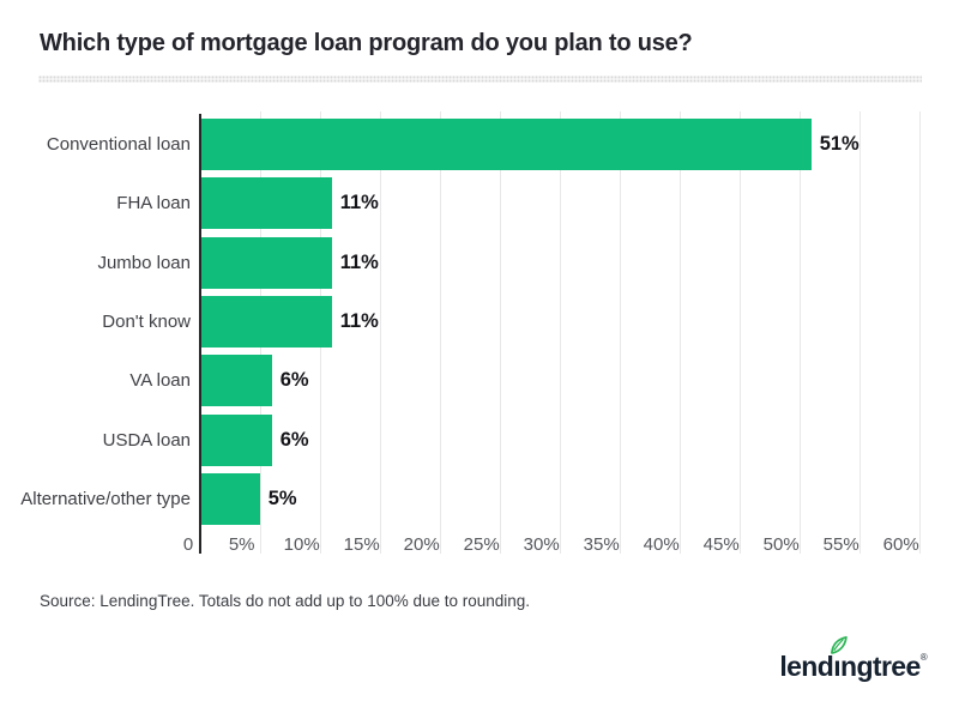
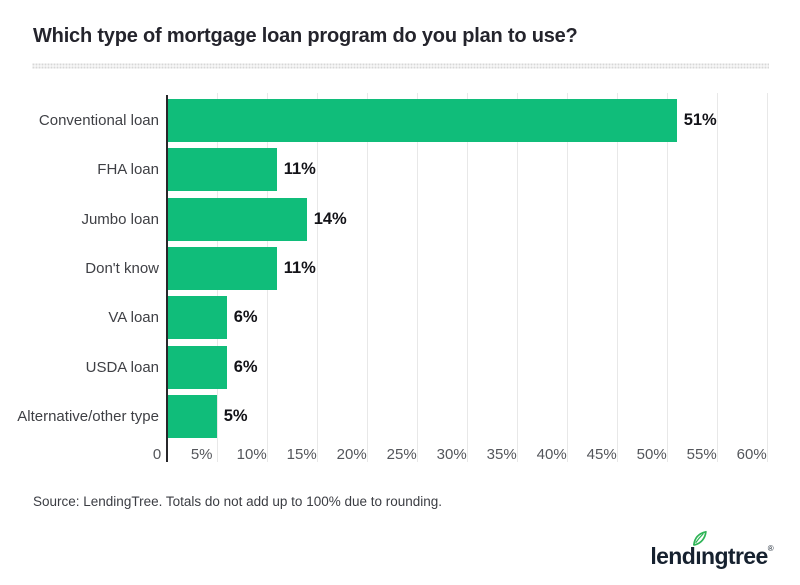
Jumbo loan: 11% -> 14%
